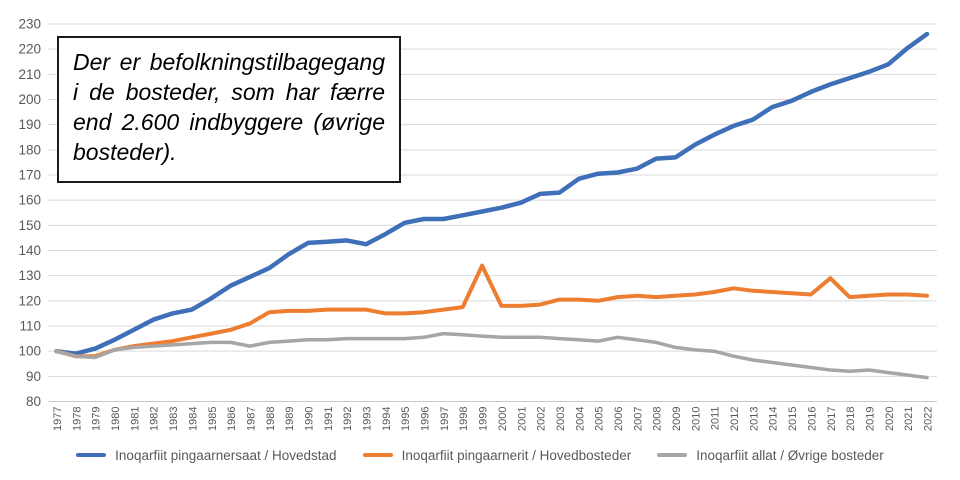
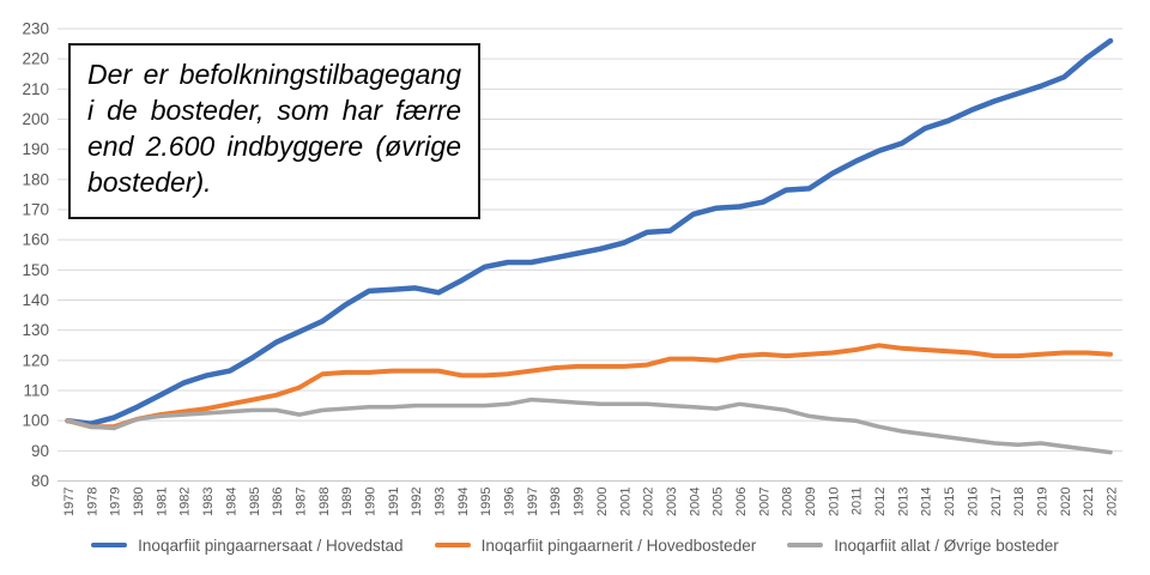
Inoqarfiit pingaarnerit / Hovedbosteder/1999: 134 -> 118
Inoqarfiit pingaarnerit / Hovedbosteder/2017: 129 -> 122
